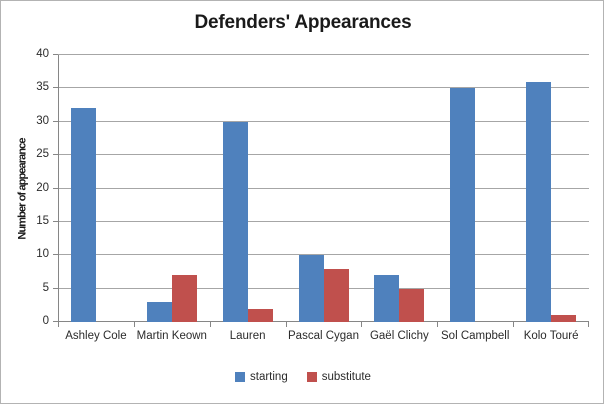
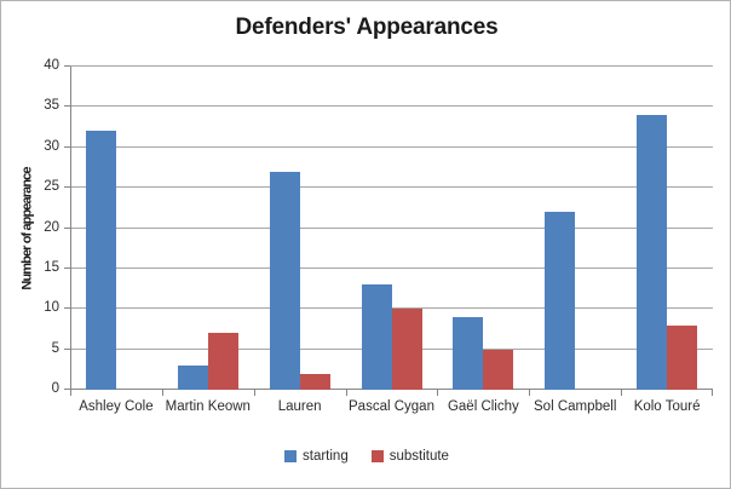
starting/Lauren: 30 -> 27
starting/Pascal Cygan: 10 -> 13
substitute/Pascal Cygan: 8 -> 10
starting/Gaël Clichy: 7 -> 9
starting/Sol Campbell: 35 -> 22
starting/Kolo Touré: 36 -> 34
substitute/Kolo Touré: 1 -> 8
